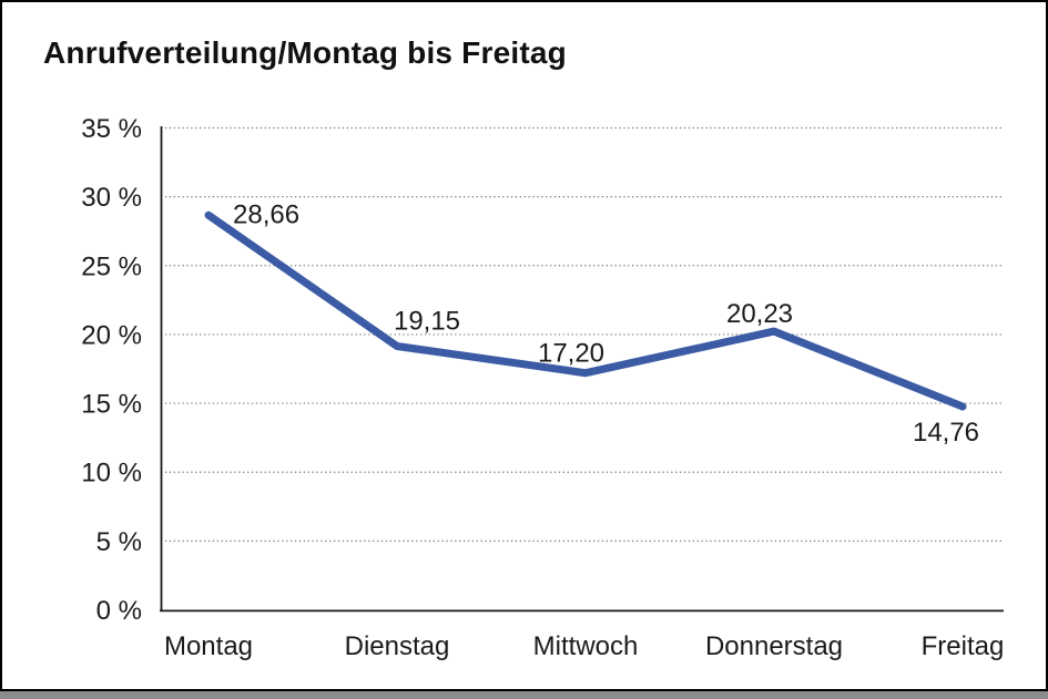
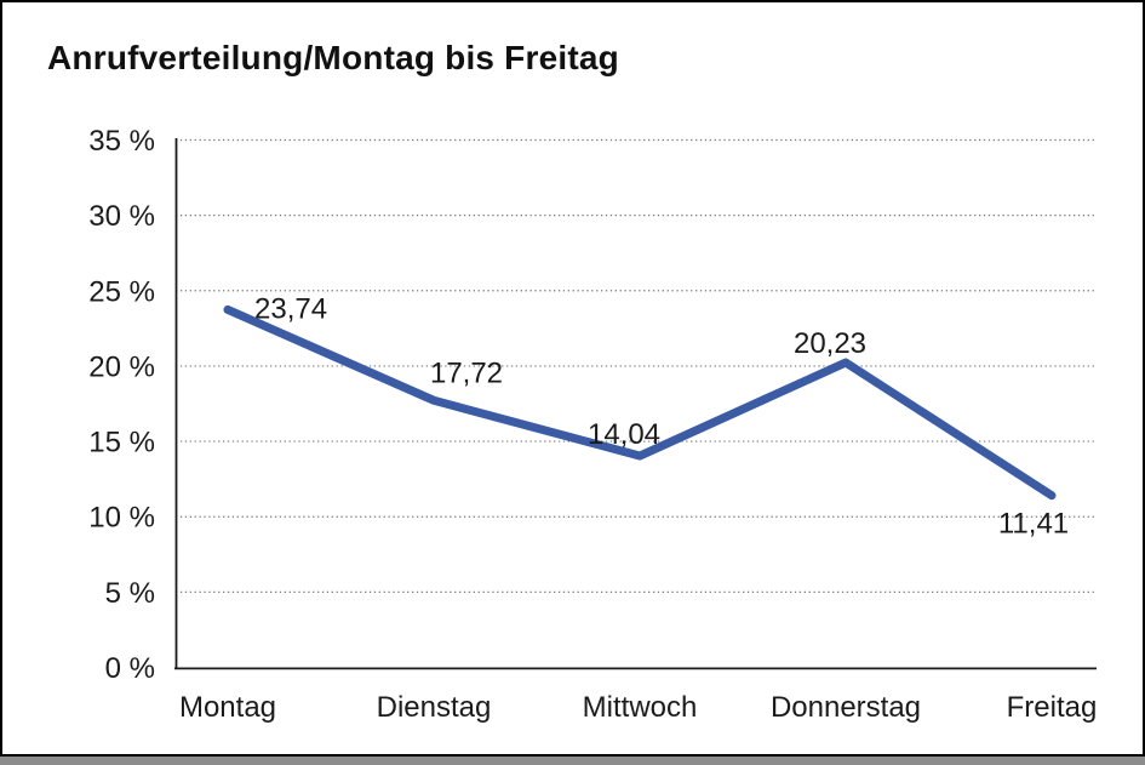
Montag: 28,66 -> 23,74
Dienstag: 19,15 -> 17,72
Mittwoch: 17,20 -> 14,04
Freitag: 14,76 -> 11,41
